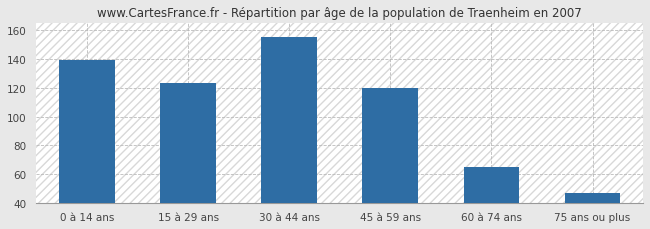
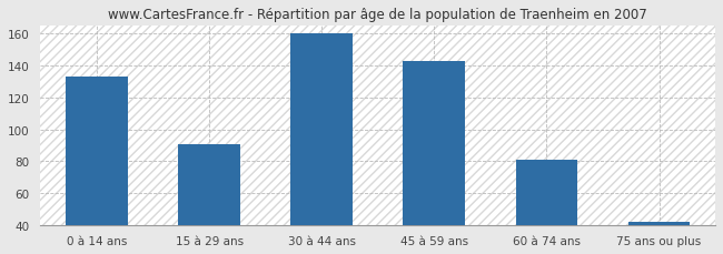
0 à 14 ans: 139 -> 133
15 à 29 ans: 123 -> 91
30 à 44 ans: 155 -> 160
45 à 59 ans: 120 -> 143
60 à 74 ans: 65 -> 81
75 ans ou plus: 47 -> 42
